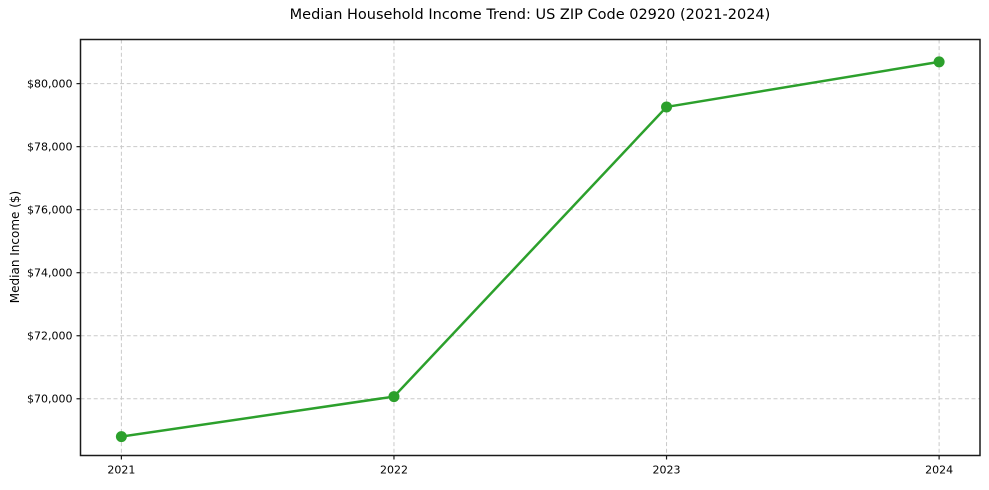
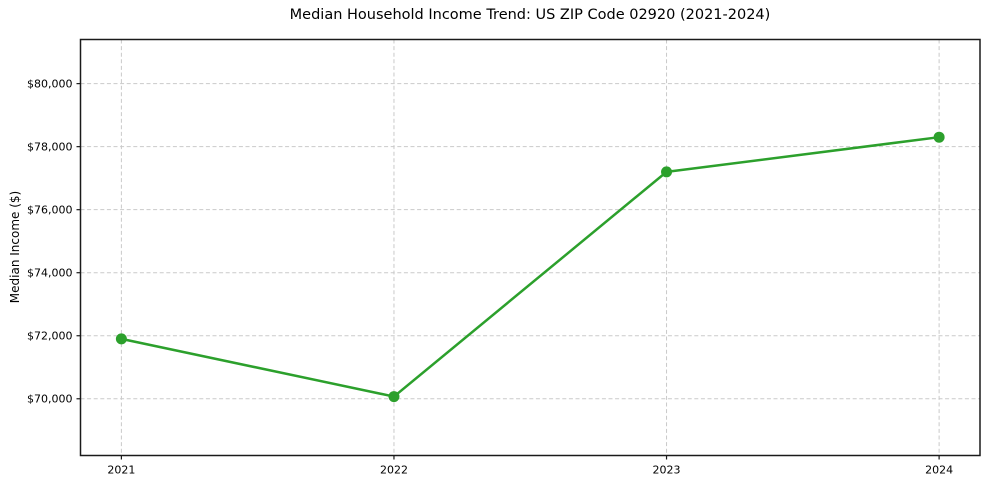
2021: $68800 -> $71900
2023: $79300 -> $77200
2024: $80700 -> $78300
